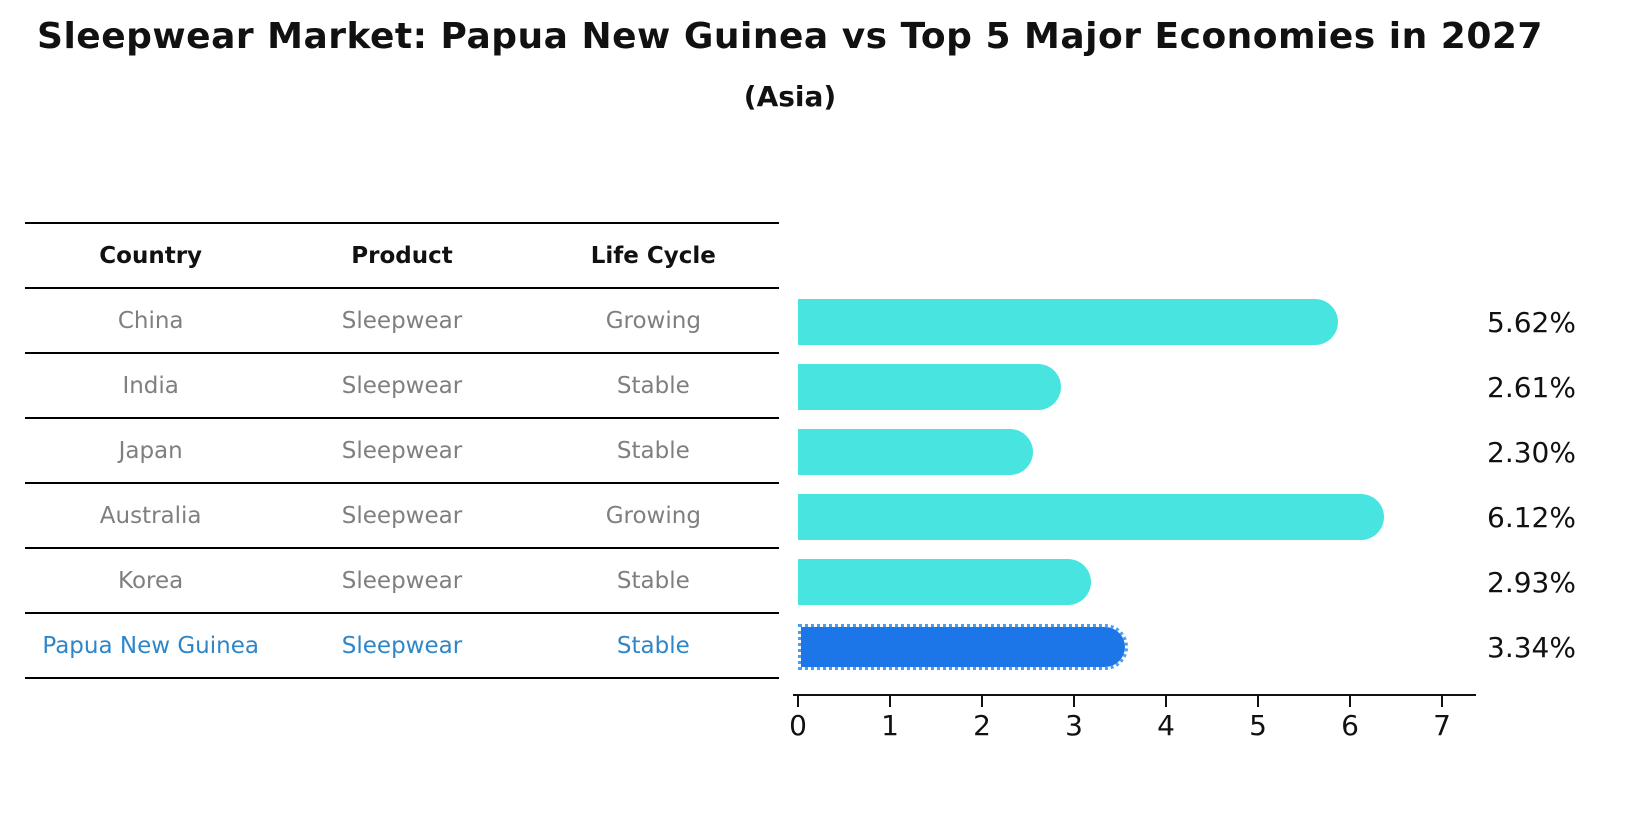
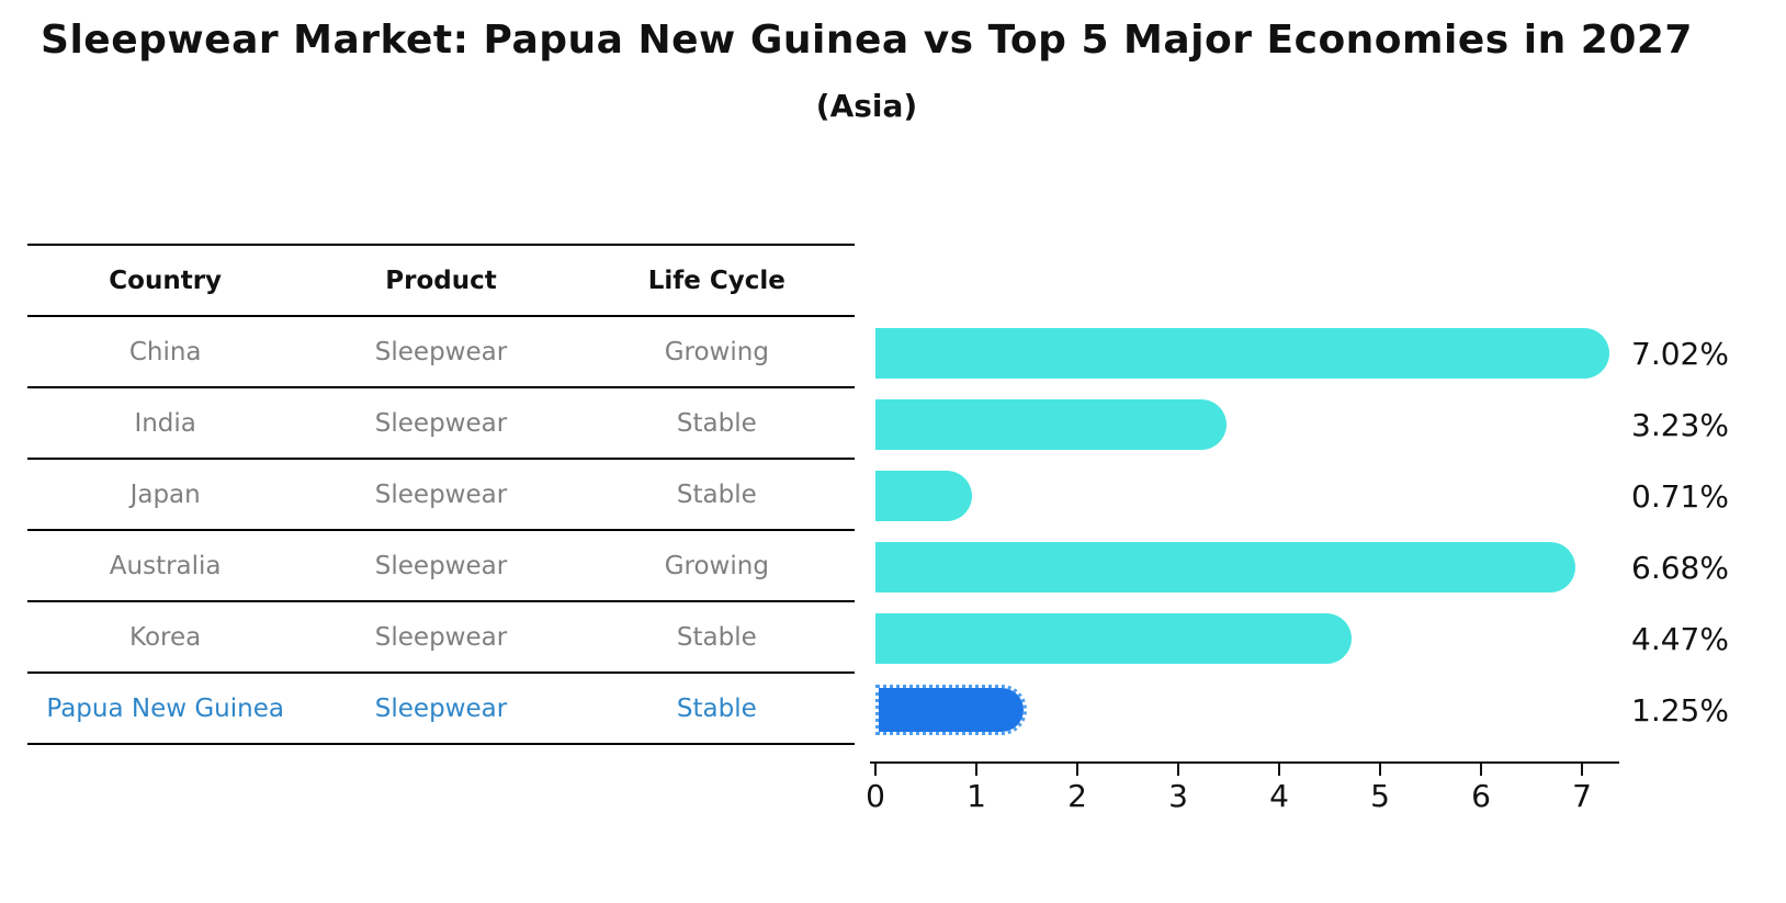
China: 5.62% -> 7.02%
India: 2.61% -> 3.23%
Japan: 2.30% -> 0.71%
Australia: 6.12% -> 6.68%
Korea: 2.93% -> 4.47%
Papua New Guinea: 3.34% -> 1.25%
